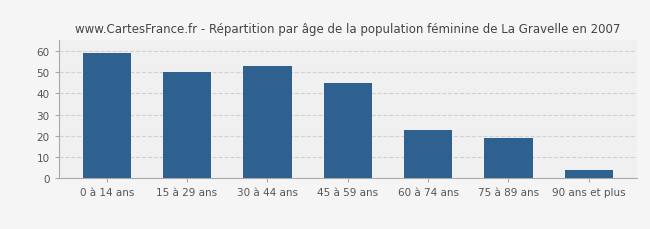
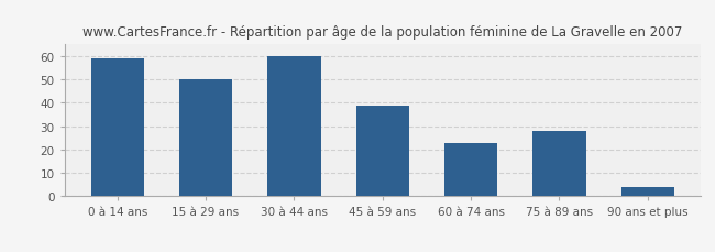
30 à 44 ans: 53 -> 60
45 à 59 ans: 45 -> 39
75 à 89 ans: 19 -> 28
